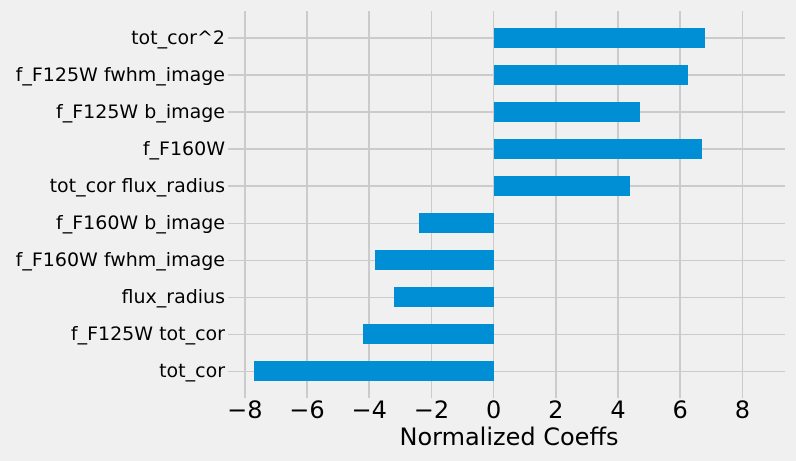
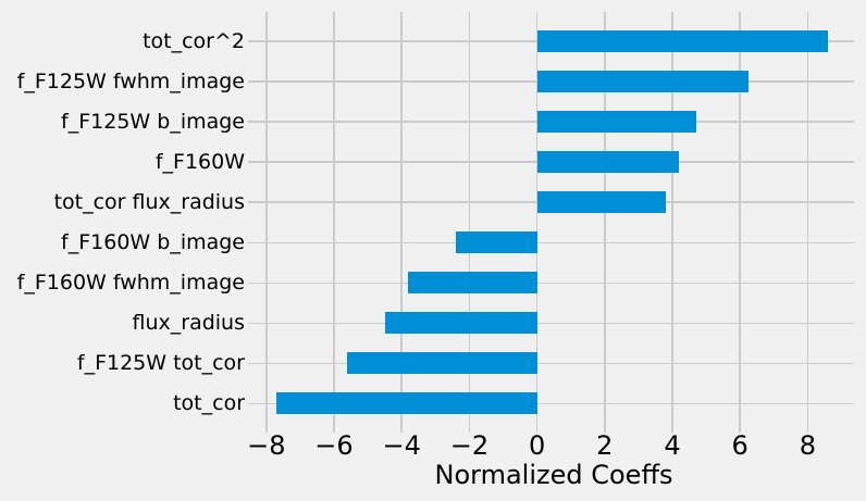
tot_cor^2: 6.8 -> 8.6
f_F160W: 6.7 -> 4.2
tot_cor flux_radius: 4.4 -> 3.8
flux_radius: -3.2 -> -4.5
f_F125W tot_cor: -4.2 -> -5.6
